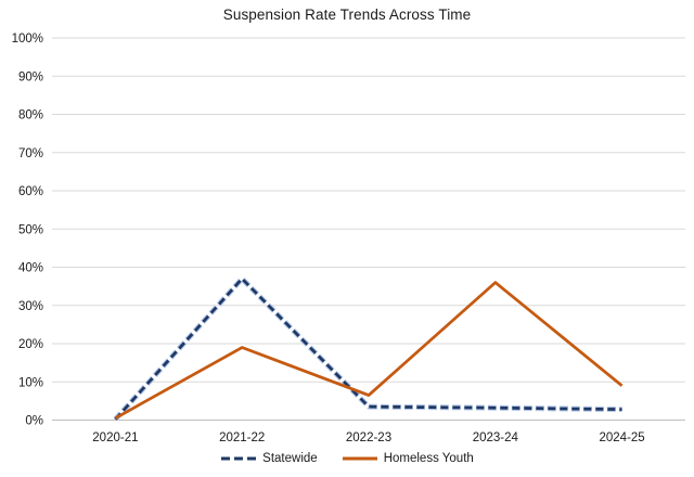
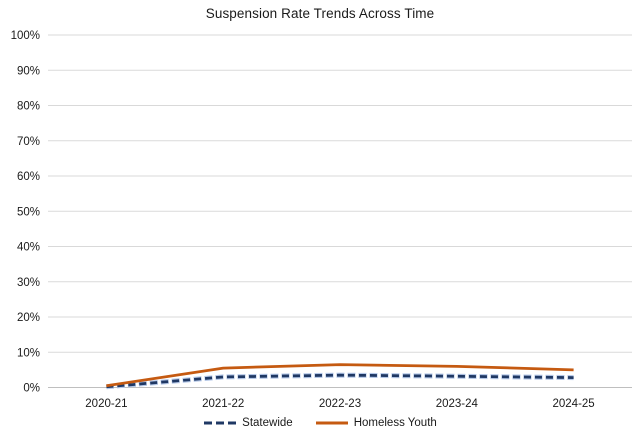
Statewide/2021-22: 37% -> 3%
Homeless Youth/2021-22: 19% -> 6%
Homeless Youth/2023-24: 36% -> 6%
Homeless Youth/2024-25: 9% -> 5%
